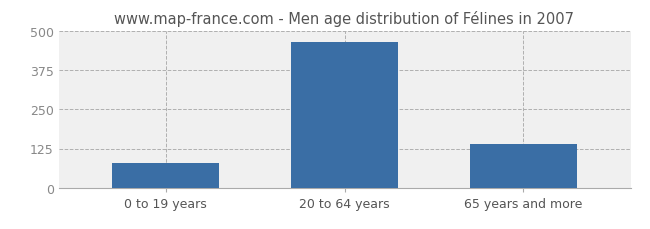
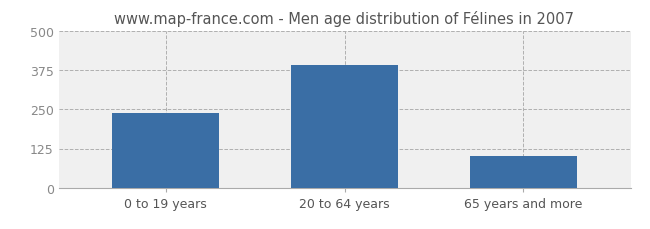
0 to 19 years: 80 -> 240
20 to 64 years: 465 -> 393
65 years and more: 140 -> 100
